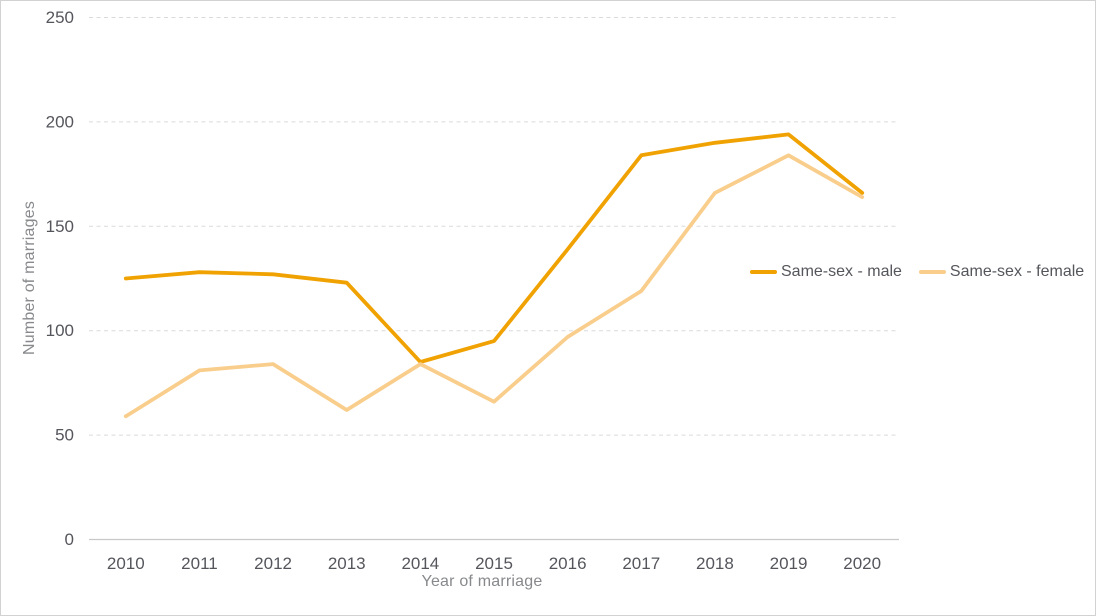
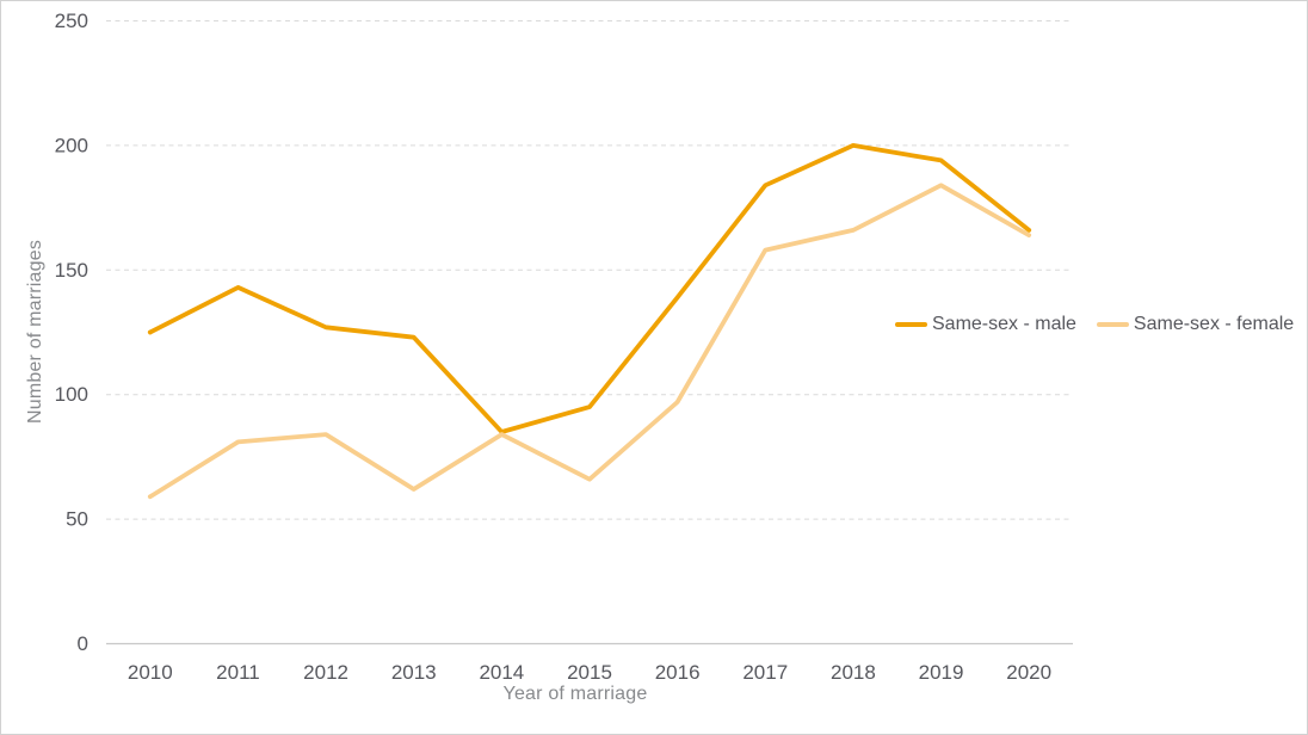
Same-sex - male/2011: 128 -> 143
Same-sex - female/2017: 119 -> 158
Same-sex - male/2018: 190 -> 200
